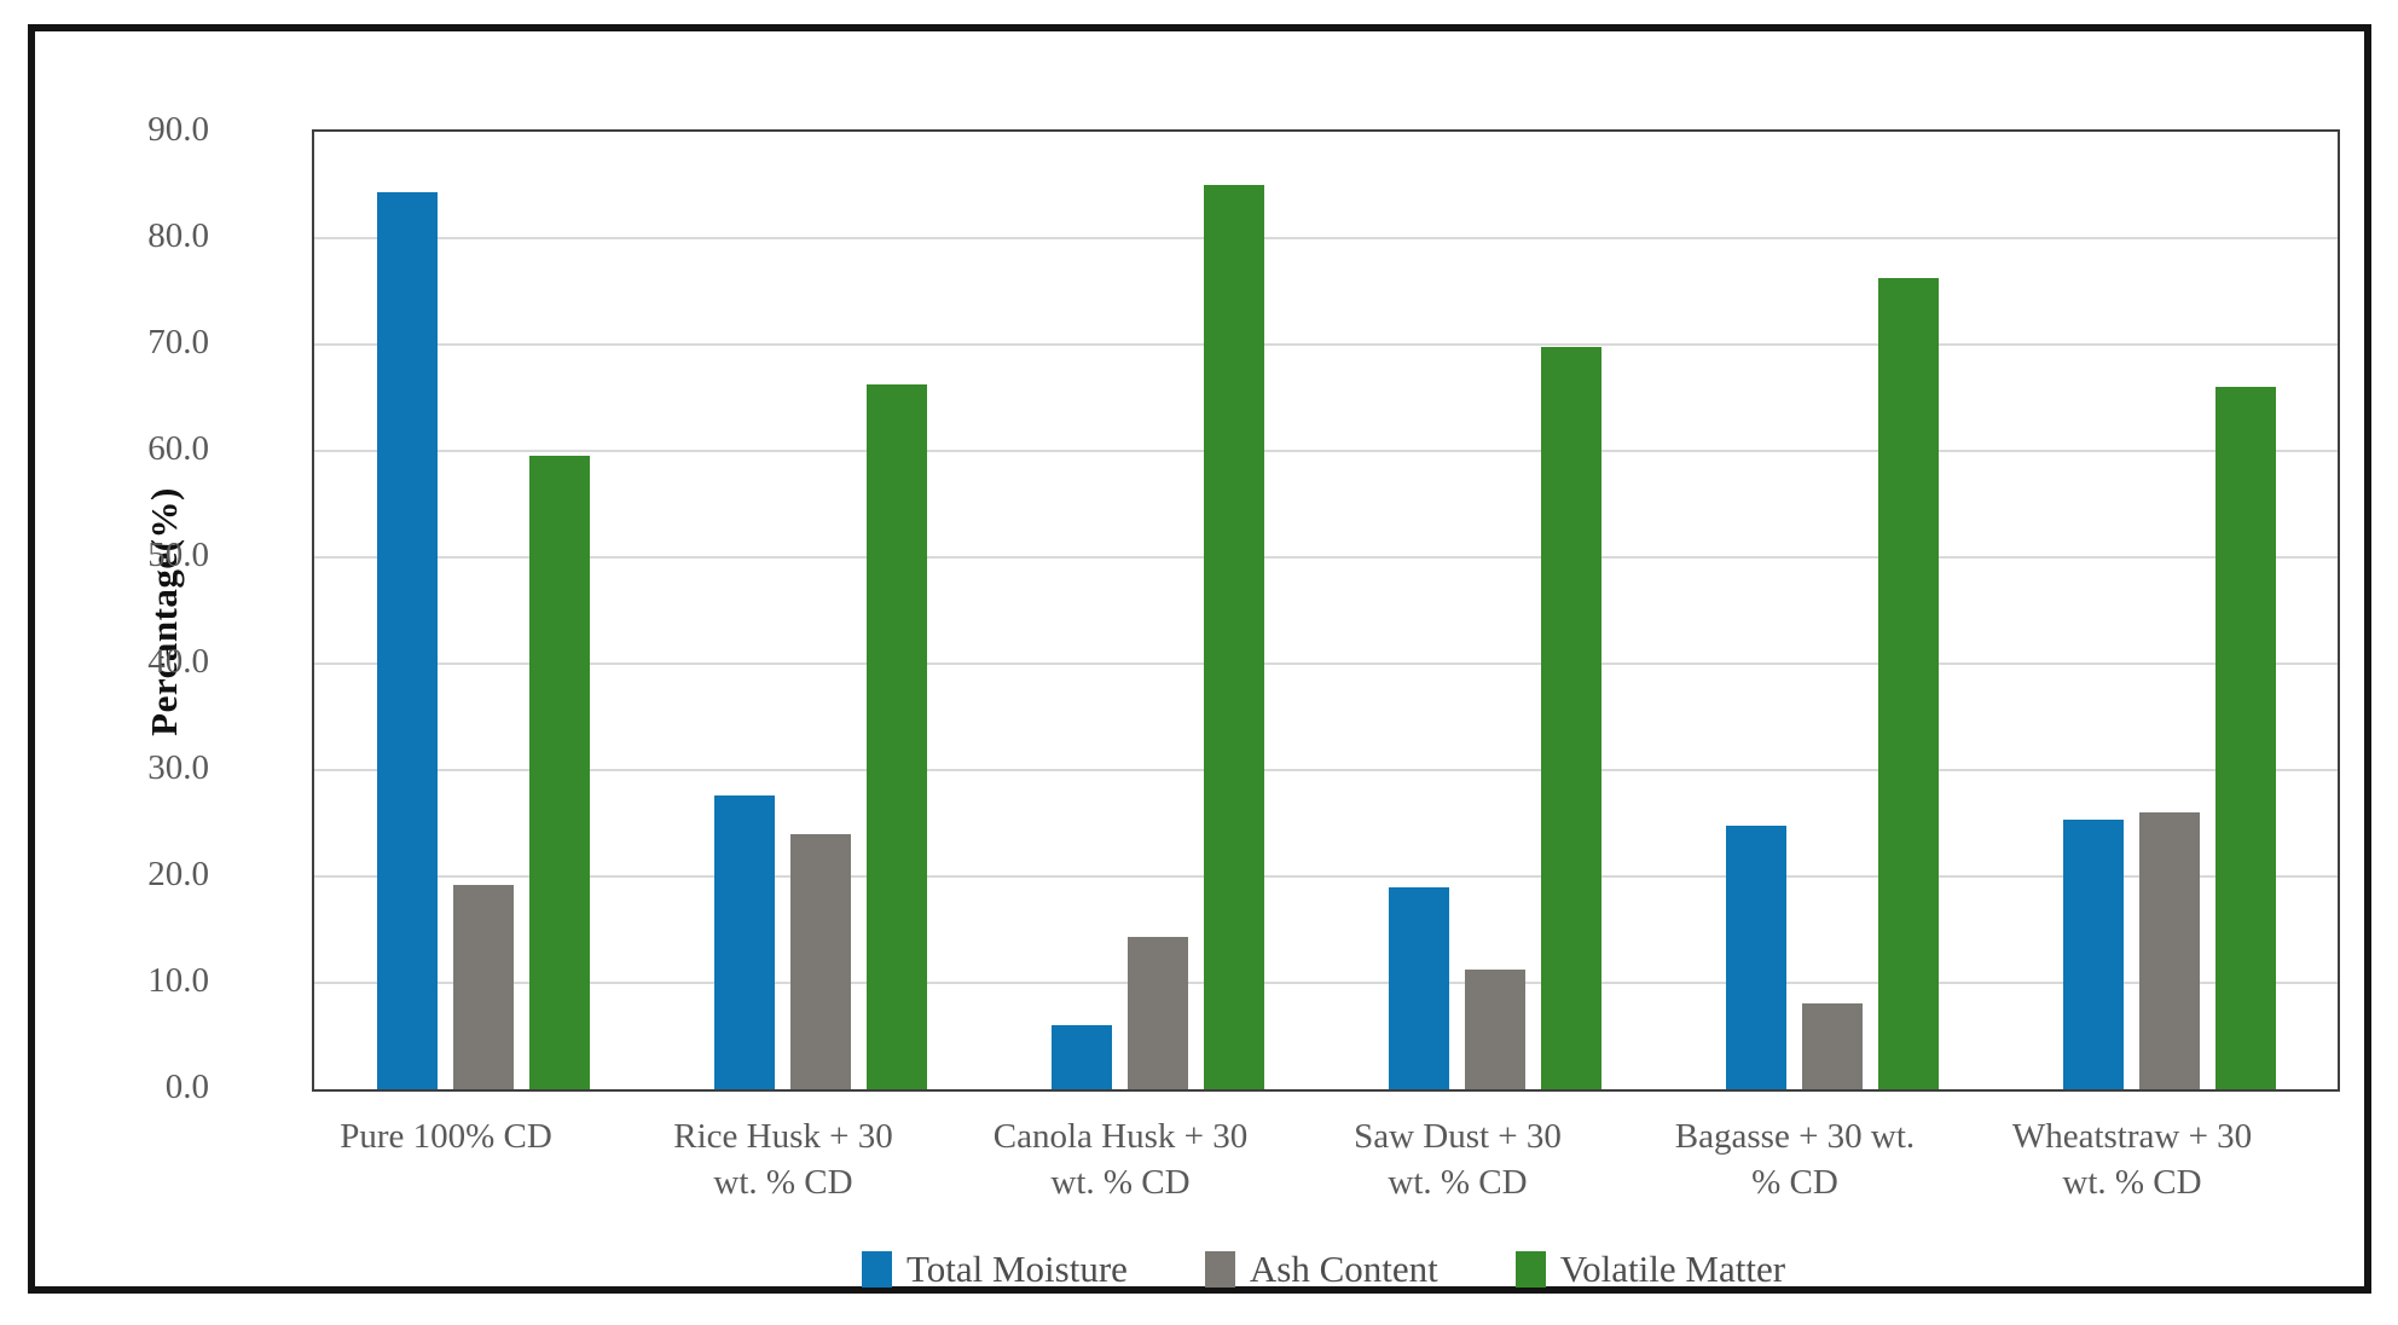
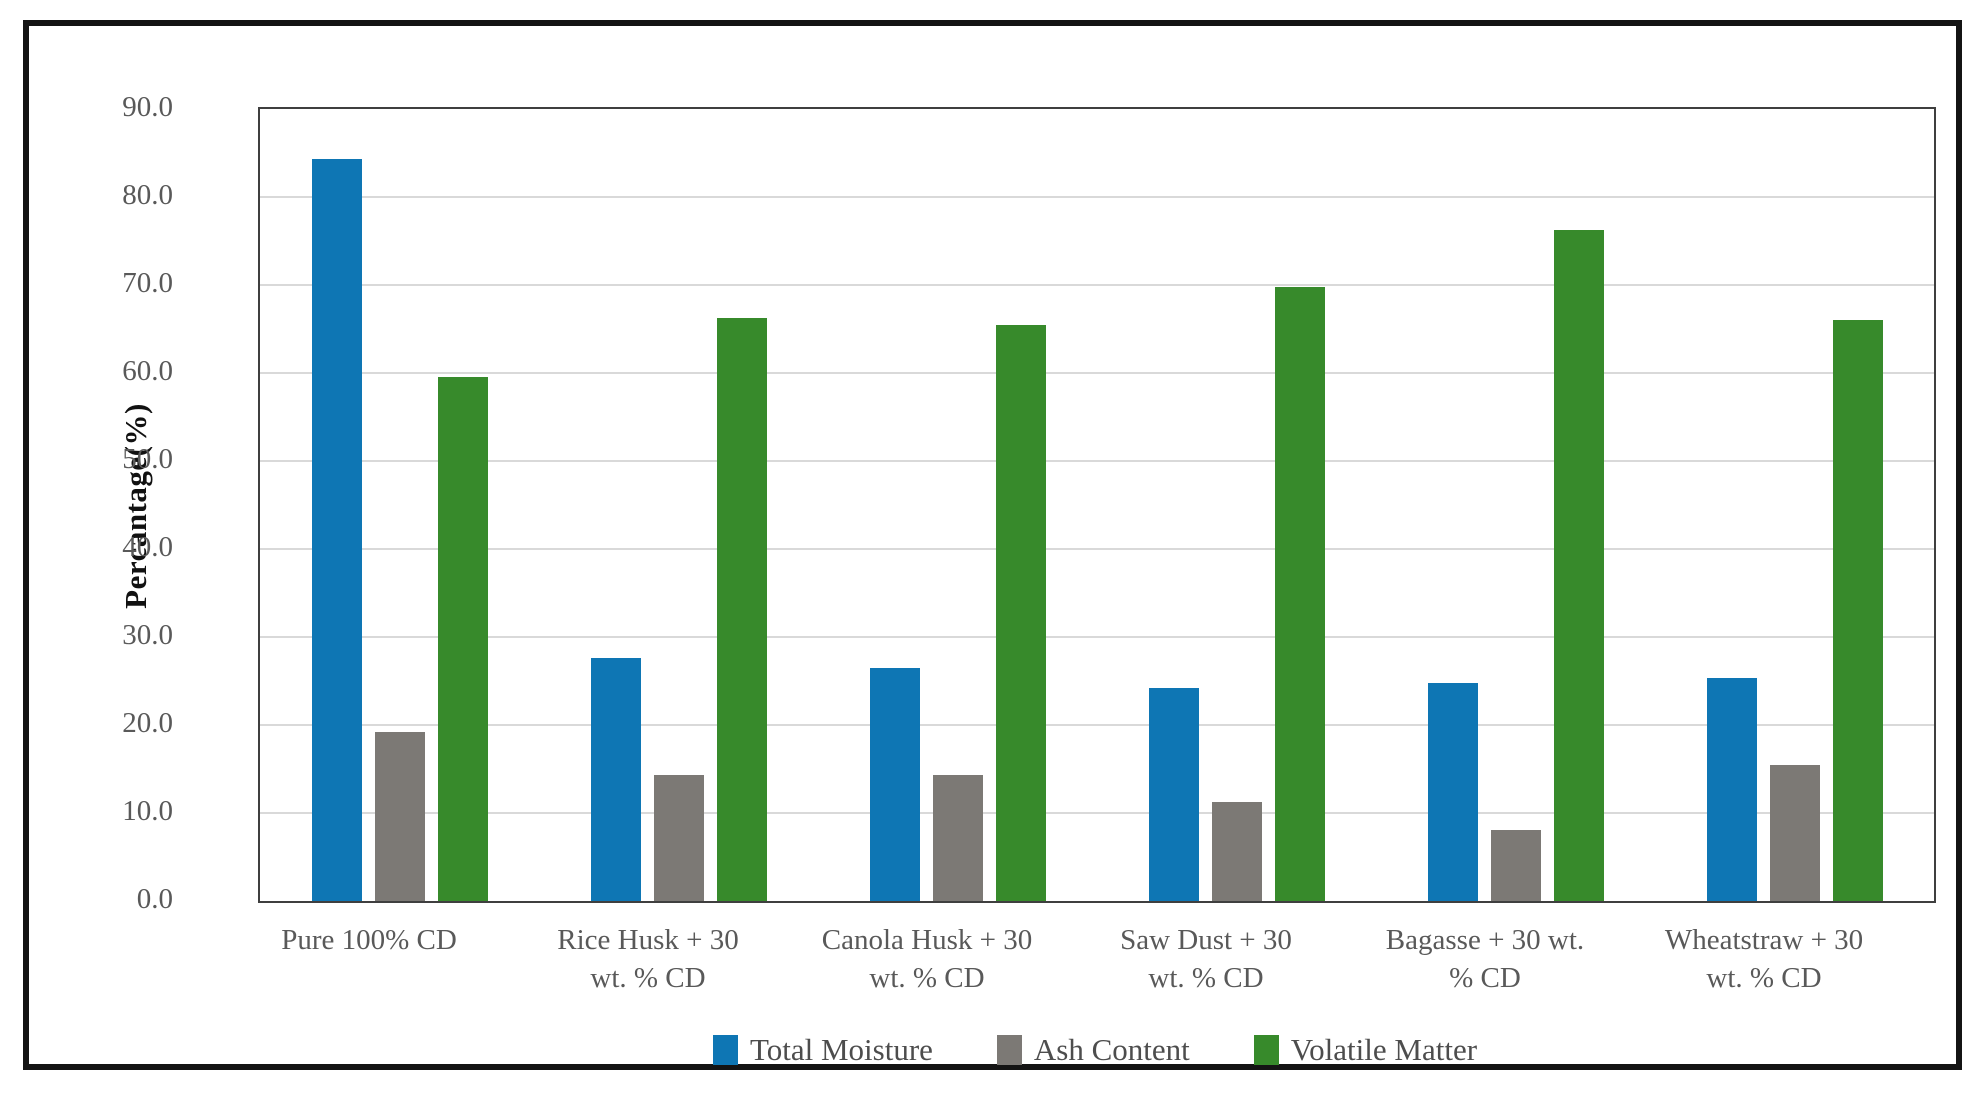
Ash Content/Rice Husk + 30 wt. % CD: 24 -> 14
Total Moisture/Canola Husk + 30 wt. % CD: 6 -> 26
Volatile Matter/Canola Husk + 30 wt. % CD: 85 -> 66
Total Moisture/Saw Dust + 30 wt. % CD: 19 -> 24
Ash Content/Wheatstraw + 30 wt. % CD: 26 -> 15
